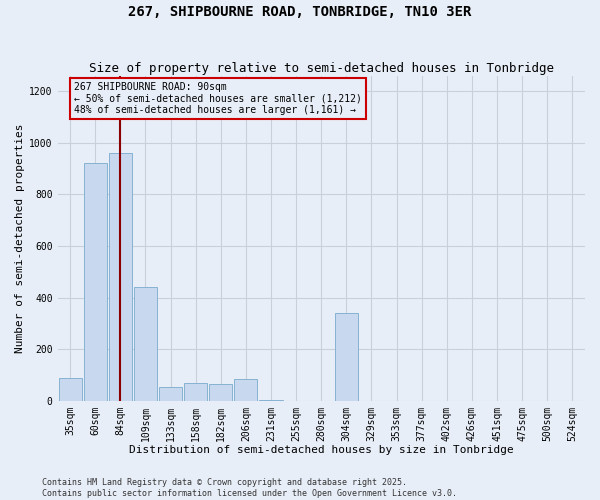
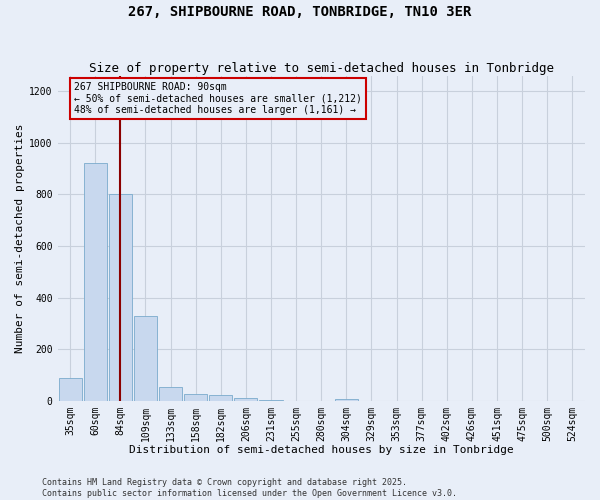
84sqm: 960 -> 800
109sqm: 440 -> 330
158sqm: 70 -> 25
182sqm: 65 -> 22
206sqm: 85 -> 10
304sqm: 340 -> 5
